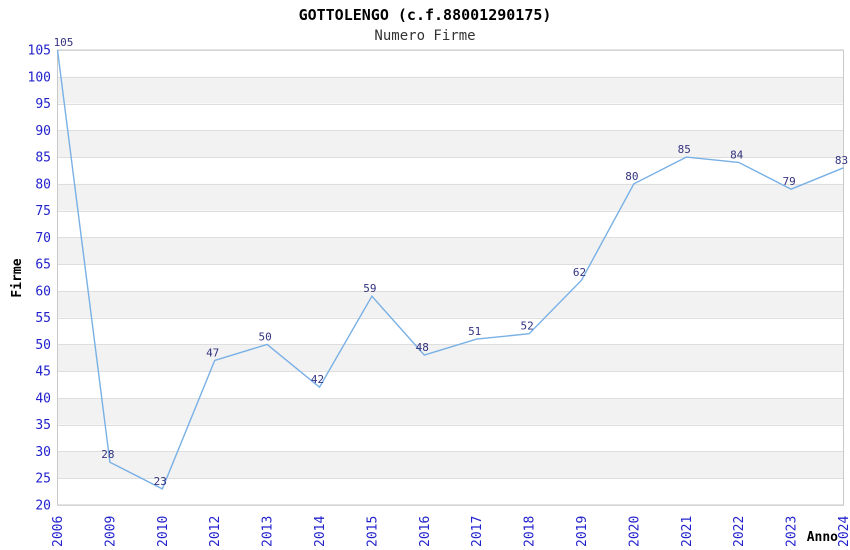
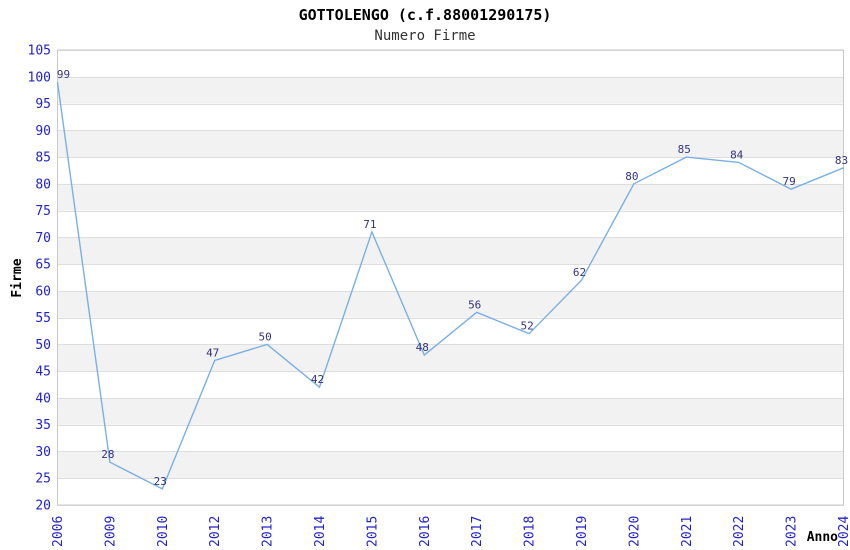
2006: 105 -> 99
2015: 59 -> 71
2017: 51 -> 56
